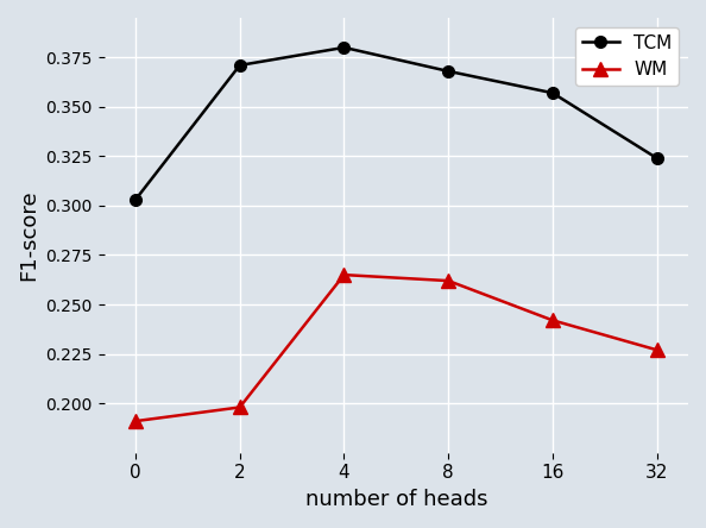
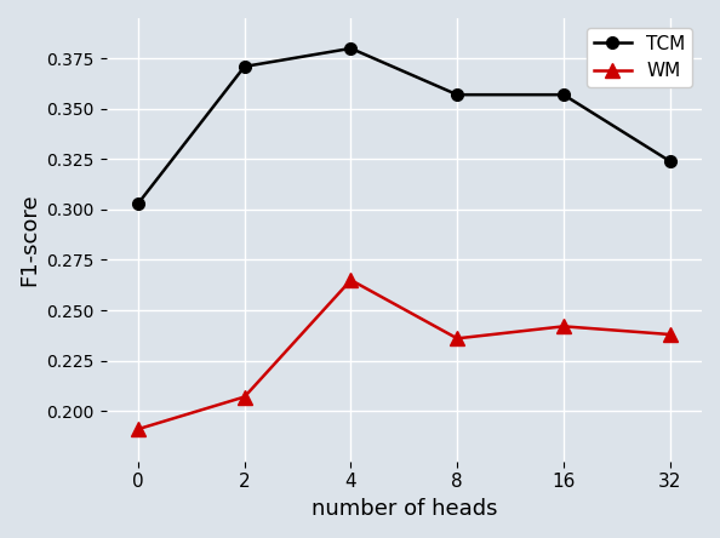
WM/2: 0.198 -> 0.207
TCM/8: 0.368 -> 0.357
WM/8: 0.262 -> 0.236
WM/32: 0.227 -> 0.238
